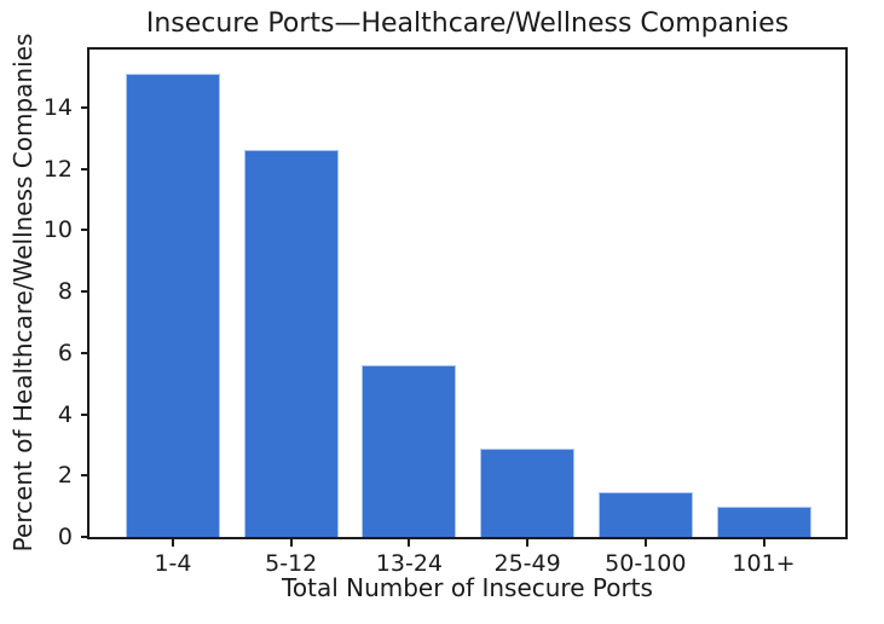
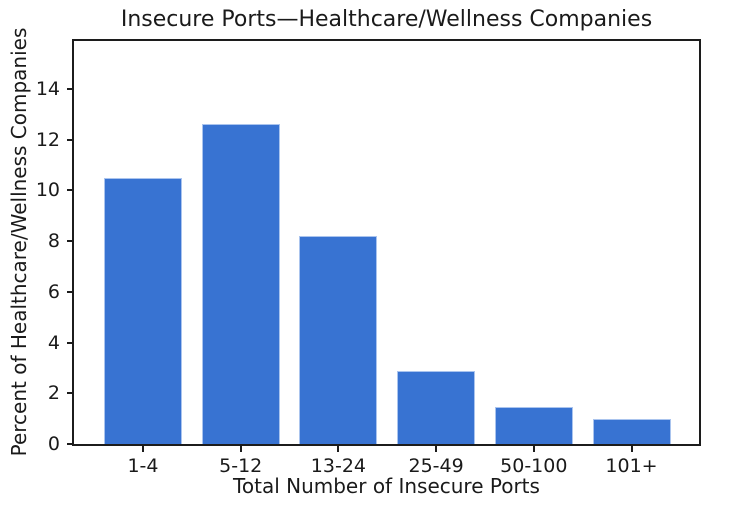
1-4: 15.1 -> 10.5
13-24: 5.6 -> 8.2
